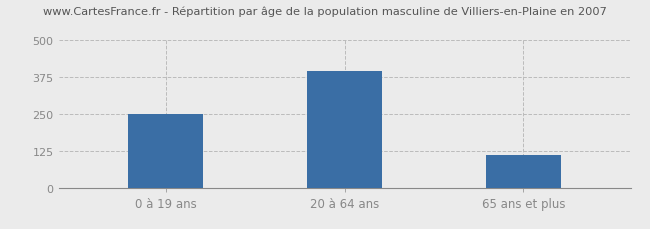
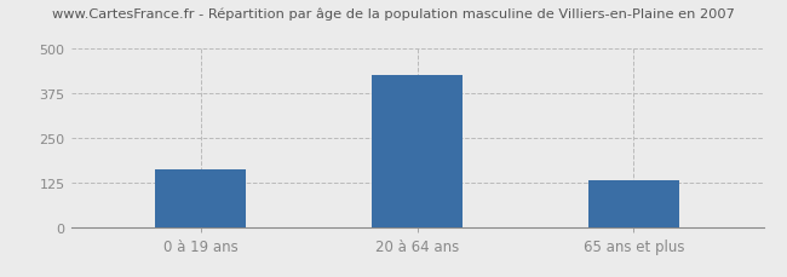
0 à 19 ans: 250 -> 160
20 à 64 ans: 395 -> 425
65 ans et plus: 110 -> 130
